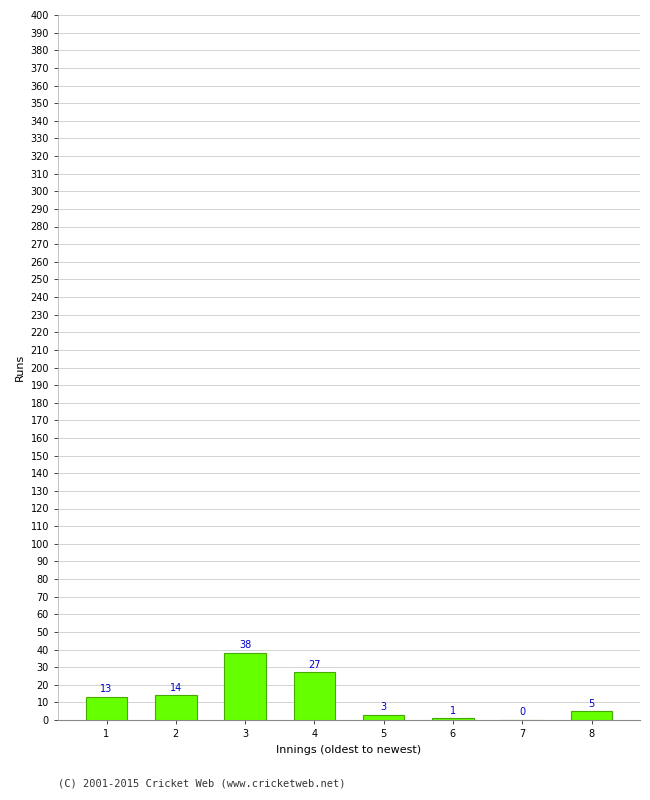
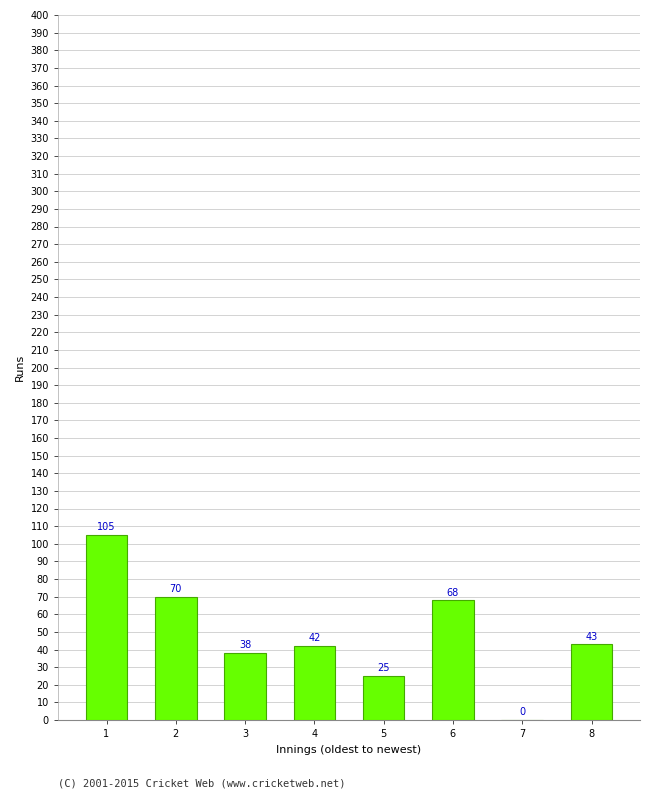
1: 13 -> 105
2: 14 -> 70
4: 27 -> 42
5: 3 -> 25
6: 1 -> 68
8: 5 -> 43
